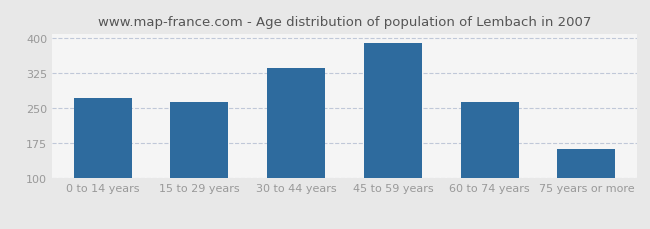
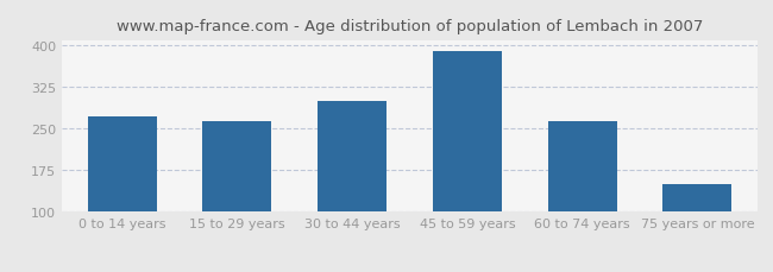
30 to 44 years: 336 -> 300
75 years or more: 163 -> 150
